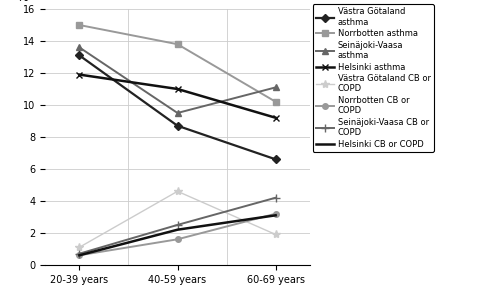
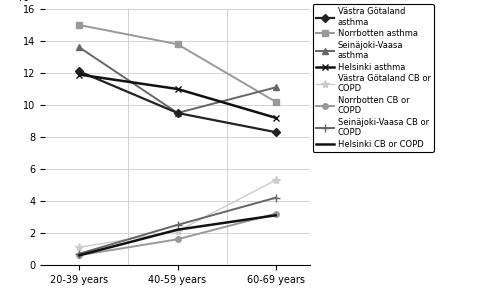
Västra Götaland asthma/20-39 years: 13.1 -> 12.1
Västra Götaland asthma/40-59 years: 8.7 -> 9.5
Västra Götaland CB or COPD/40-59 years: 4.6 -> 2.1
Västra Götaland asthma/60-69 years: 6.6 -> 8.3
Västra Götaland CB or COPD/60-69 years: 1.9 -> 5.3
